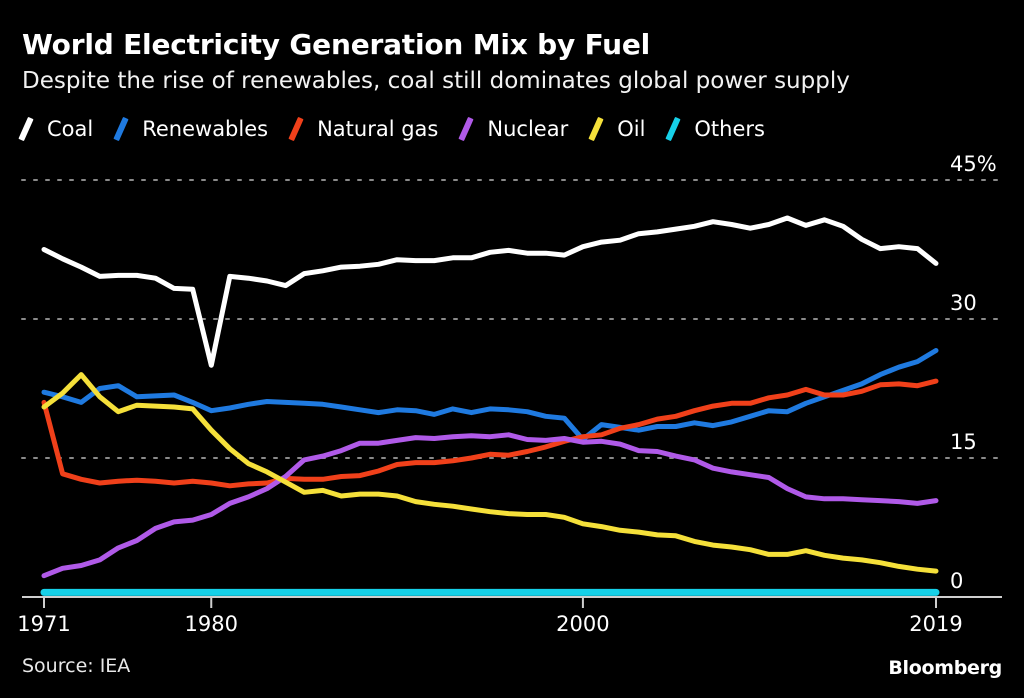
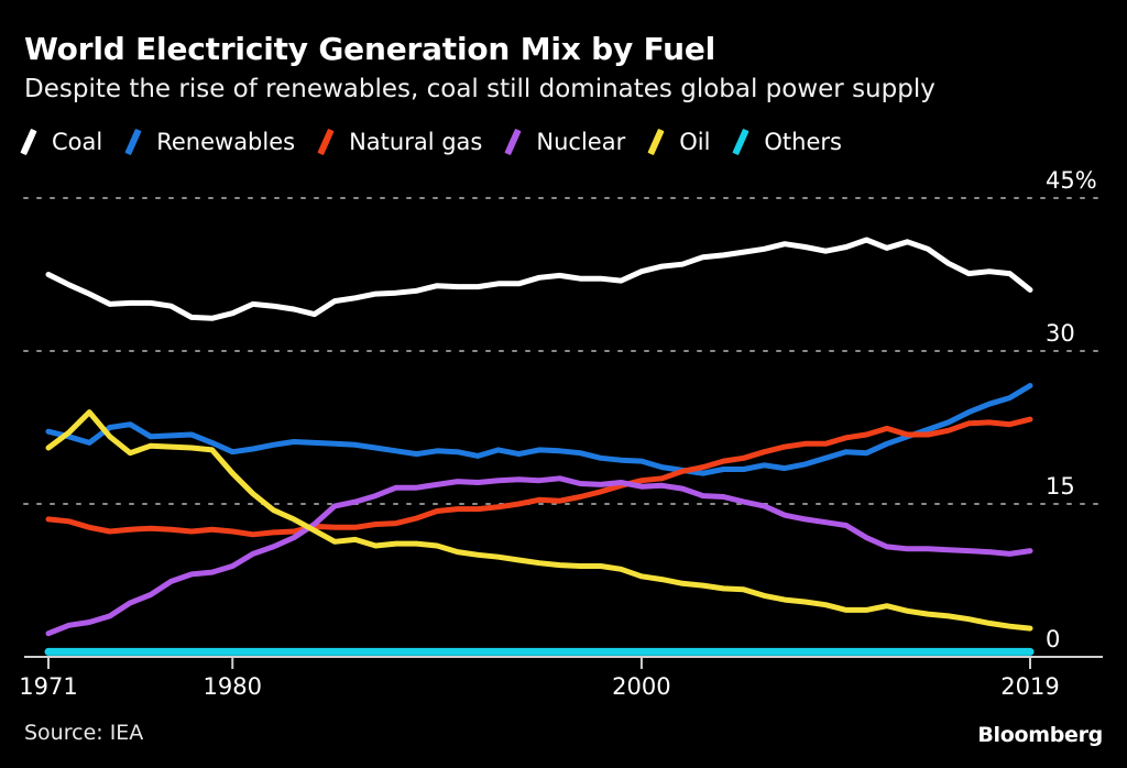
Natural gas/1971: 21% -> 14%
Coal/1980: 25% -> 34%
Renewables/2000: 17% -> 19%
